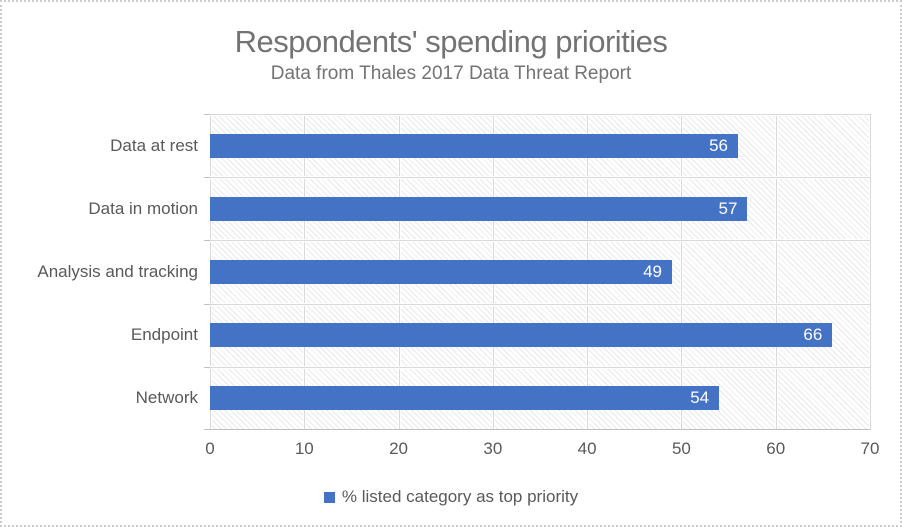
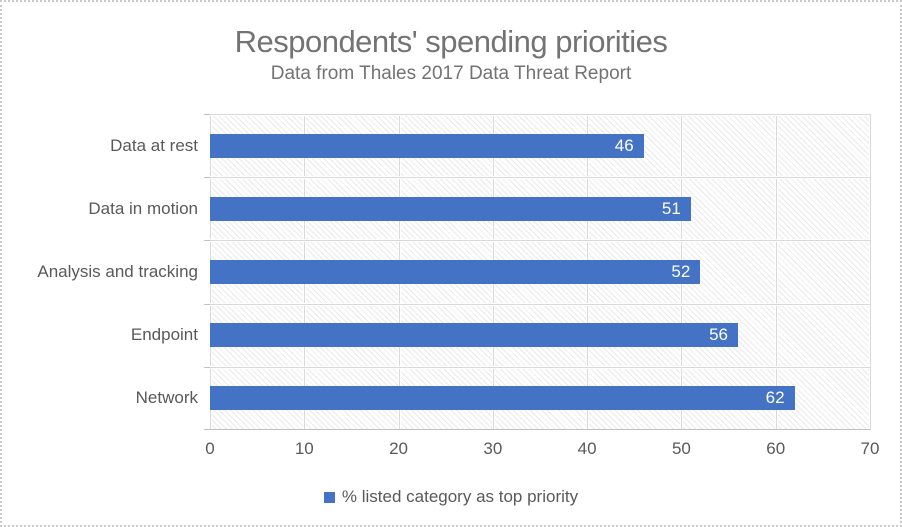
Data at rest: 56 -> 46
Data in motion: 57 -> 51
Analysis and tracking: 49 -> 52
Endpoint: 66 -> 56
Network: 54 -> 62
